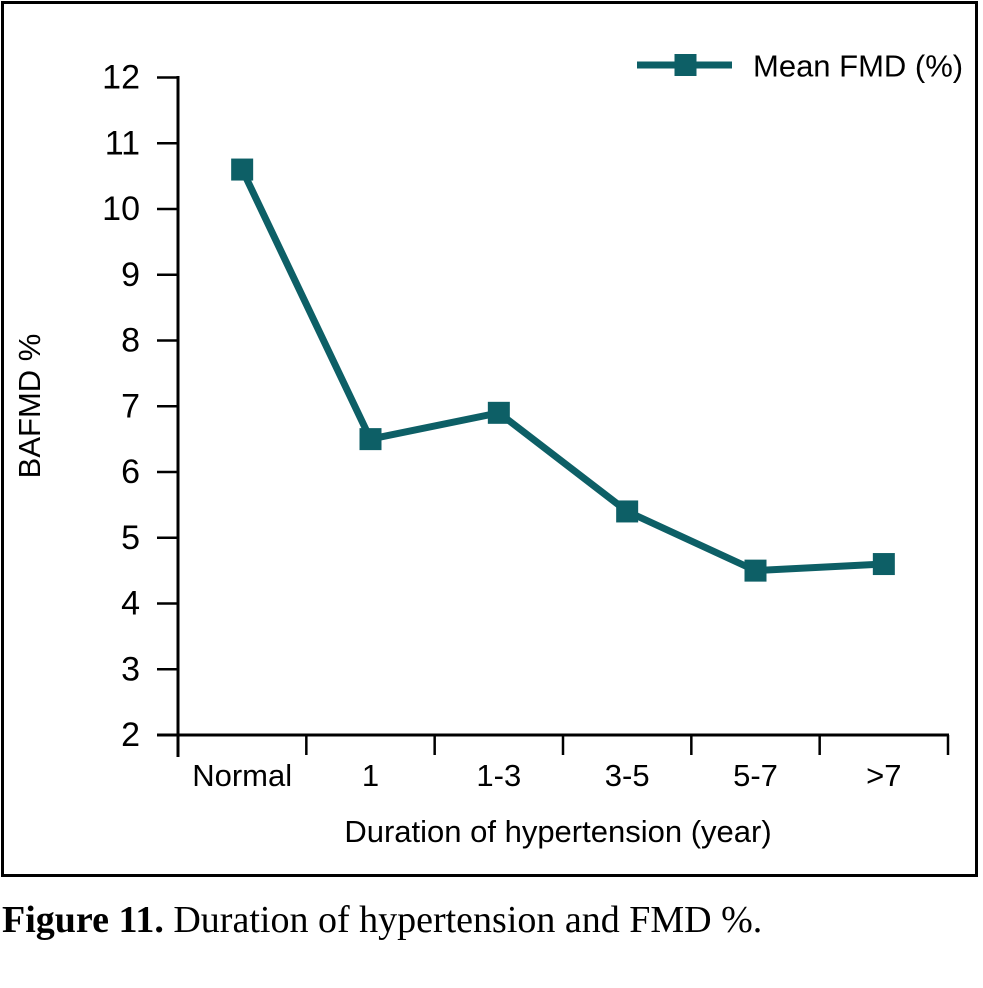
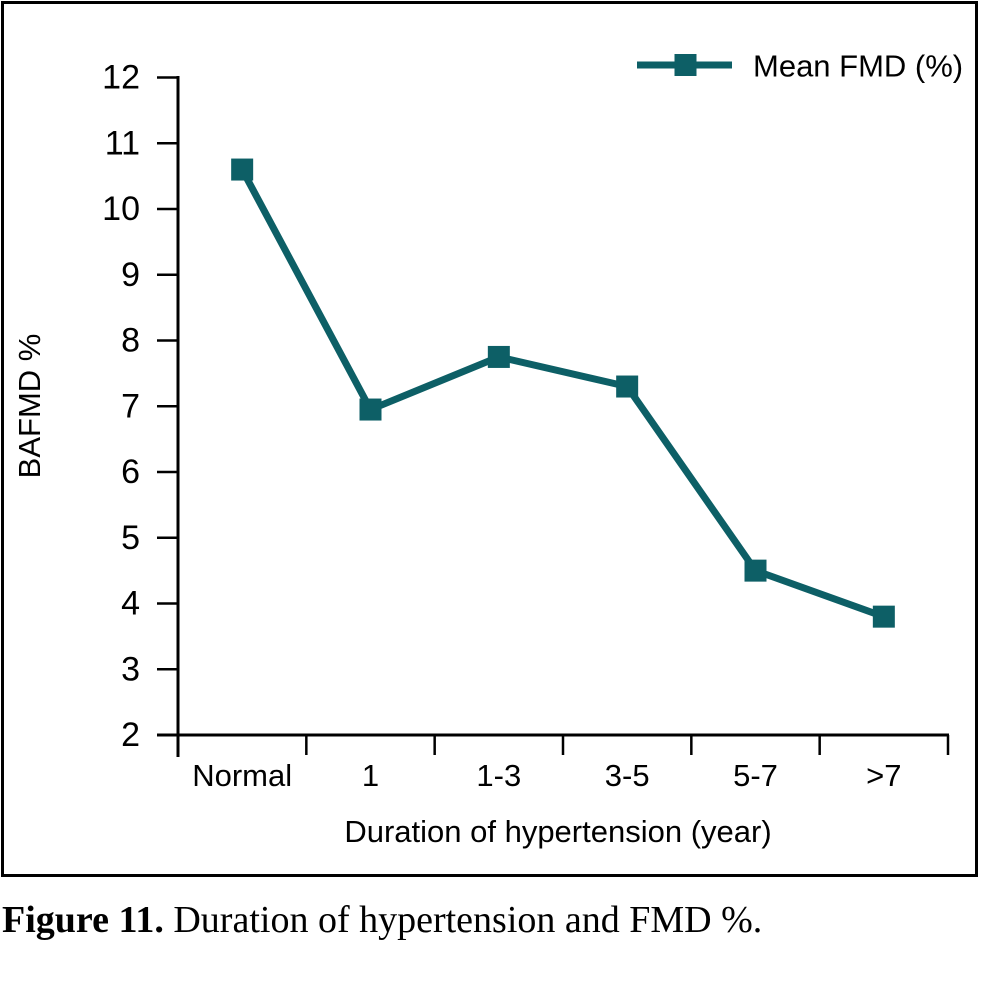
1: 6.5 -> 7.0
1-3: 6.9 -> 7.8
3-5: 5.4 -> 7.3
>7: 4.6 -> 3.8
